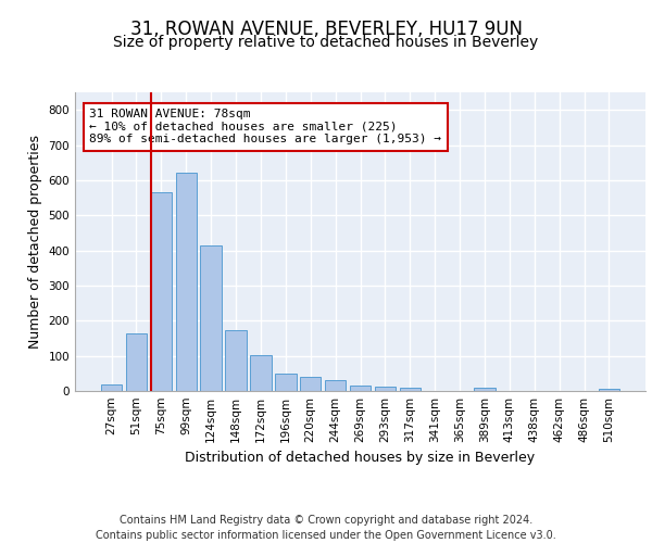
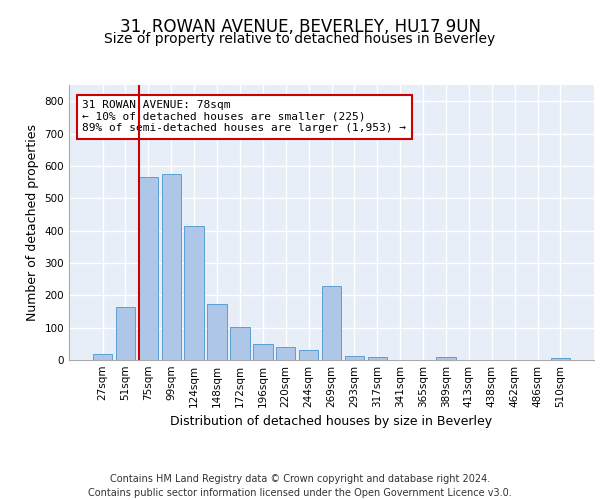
99sqm: 620 -> 575
269sqm: 14 -> 230
